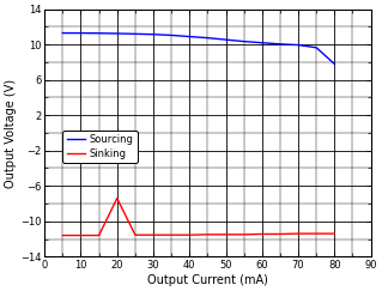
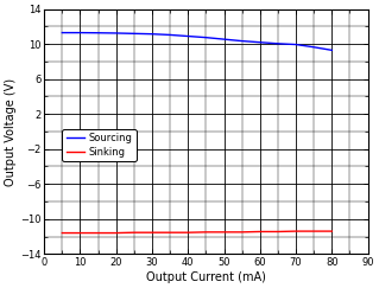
Sinking/20: -7.4 -> -11.6
Sourcing/80: 7.8 -> 9.3
